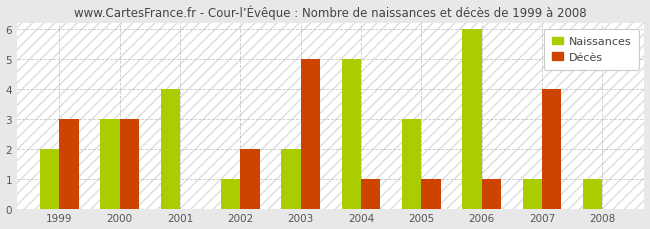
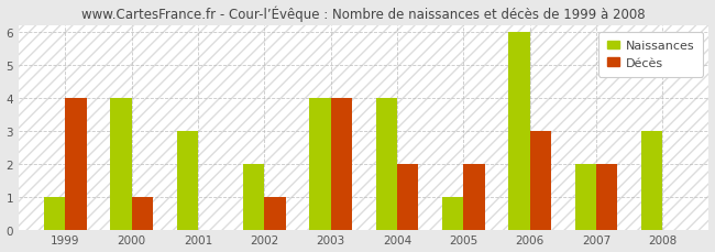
Naissances/1999: 2 -> 1
Décès/1999: 3 -> 4
Naissances/2000: 3 -> 4
Décès/2000: 3 -> 1
Naissances/2001: 4 -> 3
Naissances/2002: 1 -> 2
Décès/2002: 2 -> 1
Naissances/2003: 2 -> 4
Décès/2003: 5 -> 4
Naissances/2004: 5 -> 4
Décès/2004: 1 -> 2
Naissances/2005: 3 -> 1
Décès/2005: 1 -> 2
Décès/2006: 1 -> 3
Naissances/2007: 1 -> 2
Décès/2007: 4 -> 2
Naissances/2008: 1 -> 3
